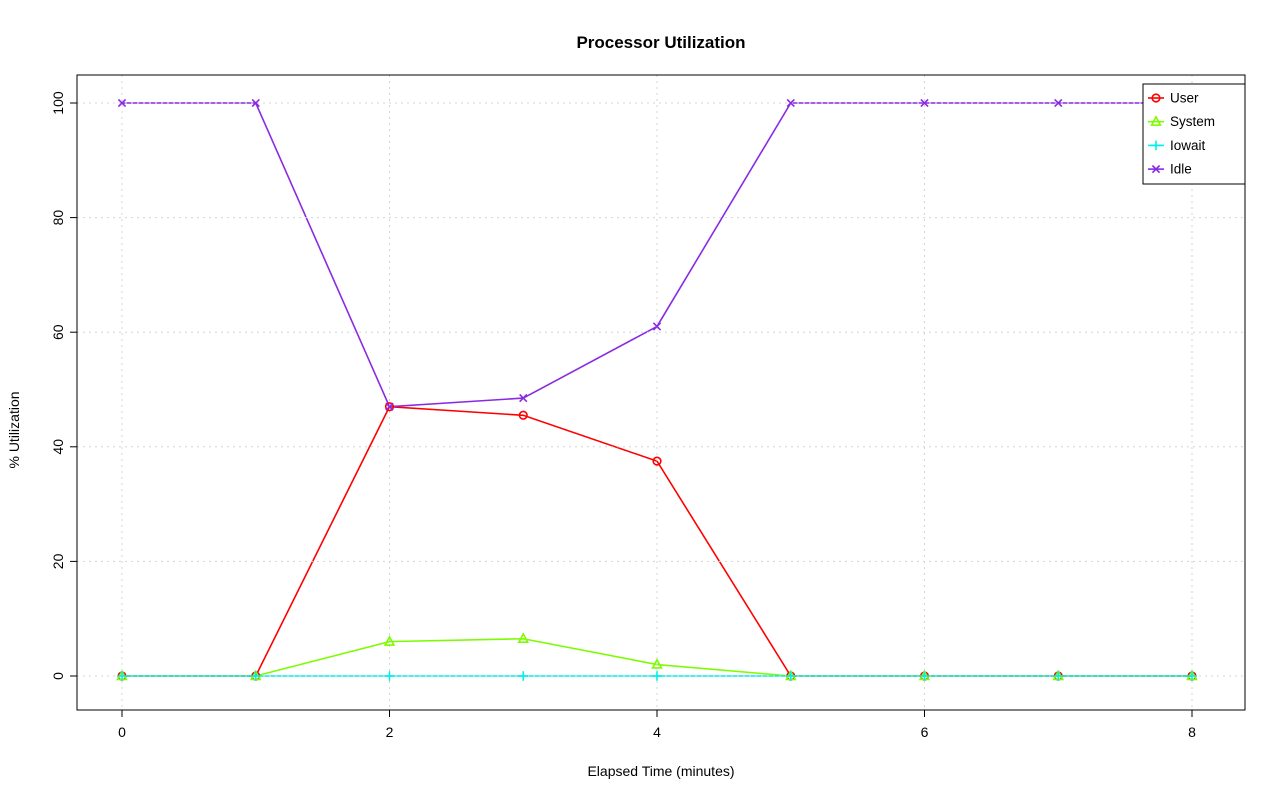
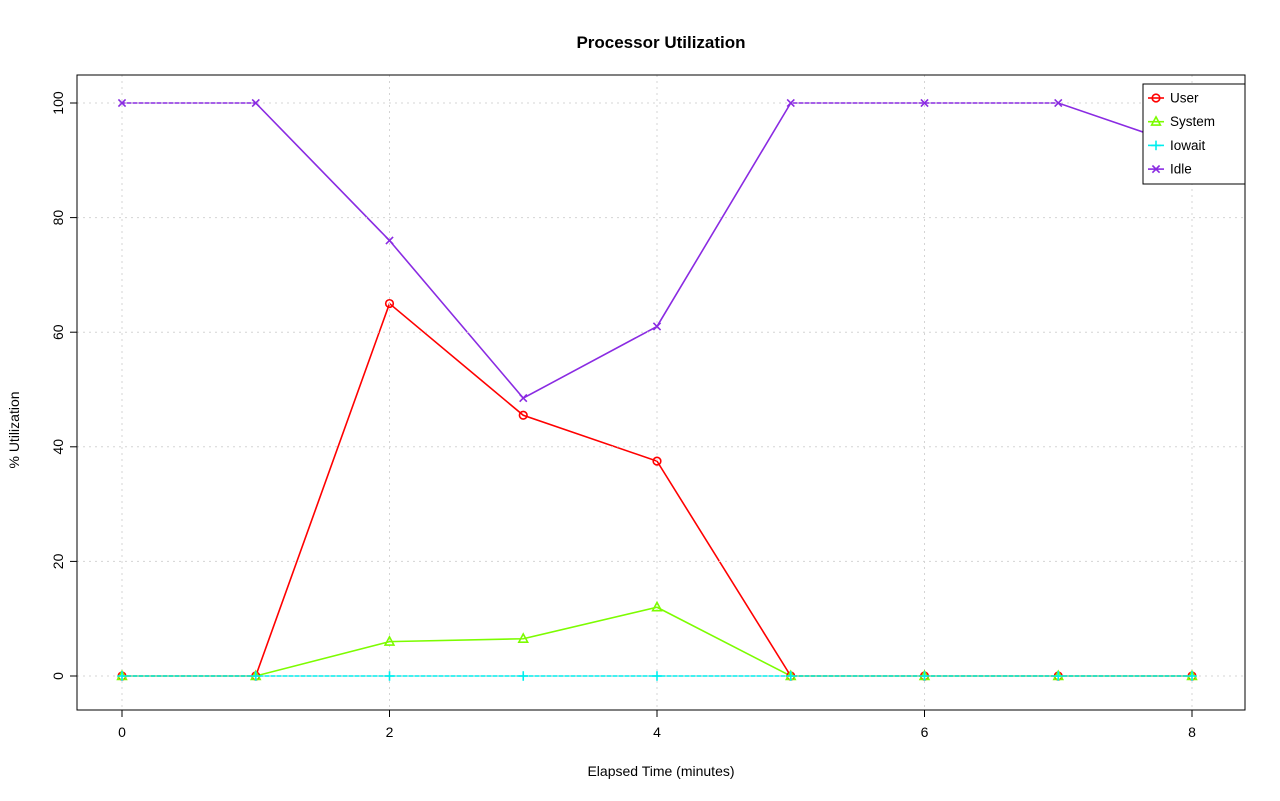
User/2: 47 -> 65
Idle/2: 47 -> 76
System/4: 2 -> 12
Idle/8: 100 -> 92
